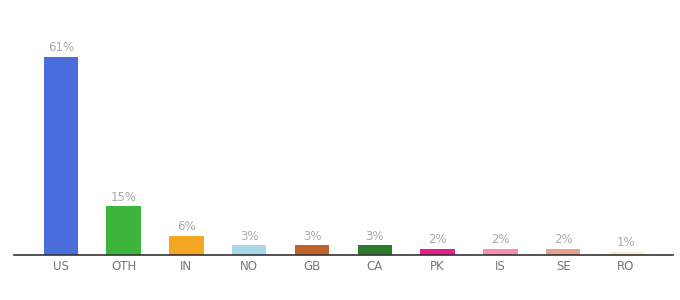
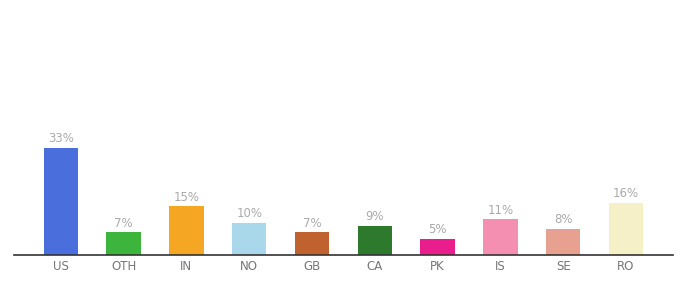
US: 61% -> 33%
OTH: 15% -> 7%
IN: 6% -> 15%
NO: 3% -> 10%
GB: 3% -> 7%
CA: 3% -> 9%
PK: 2% -> 5%
IS: 2% -> 11%
SE: 2% -> 8%
RO: 1% -> 16%
